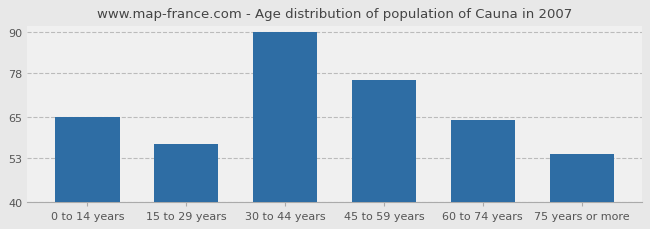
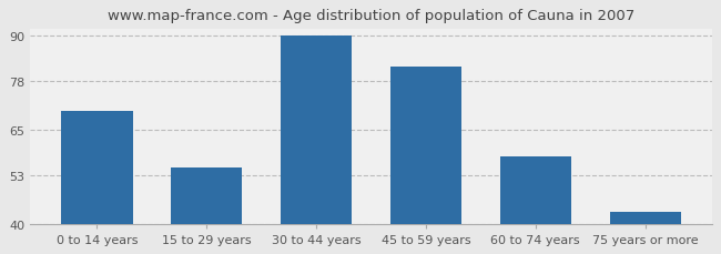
0 to 14 years: 65 -> 70
15 to 29 years: 57 -> 55
45 to 59 years: 76 -> 82
60 to 74 years: 64 -> 58
75 years or more: 54 -> 43
